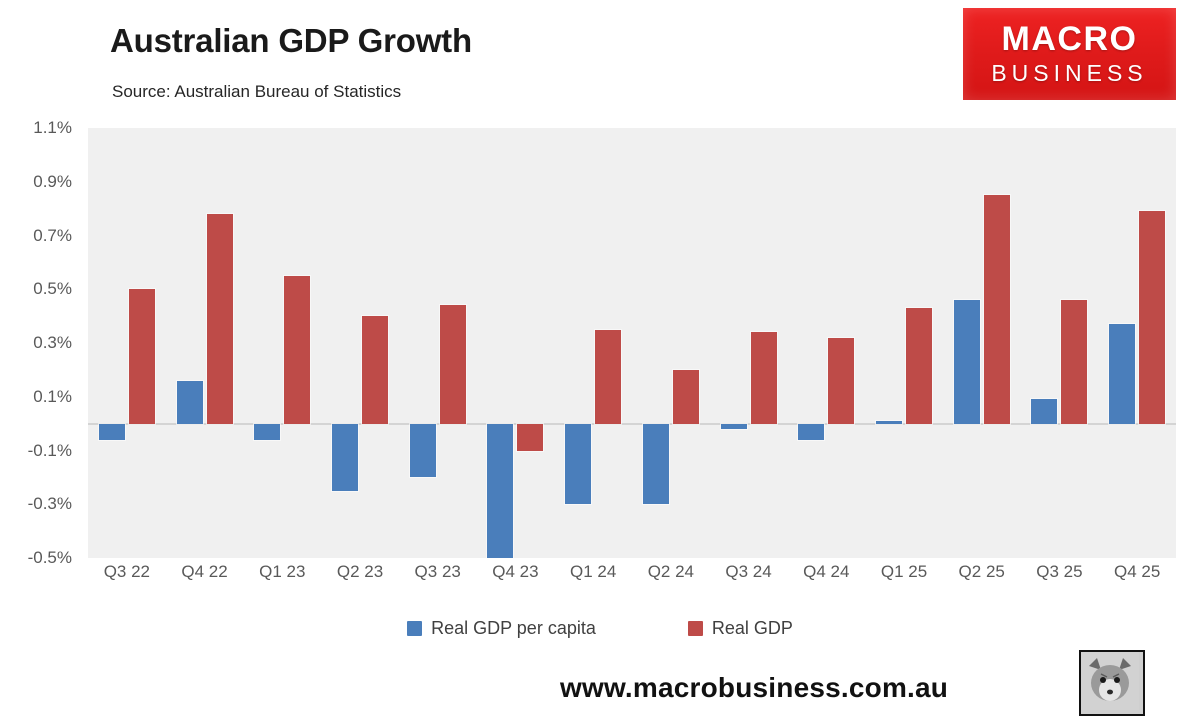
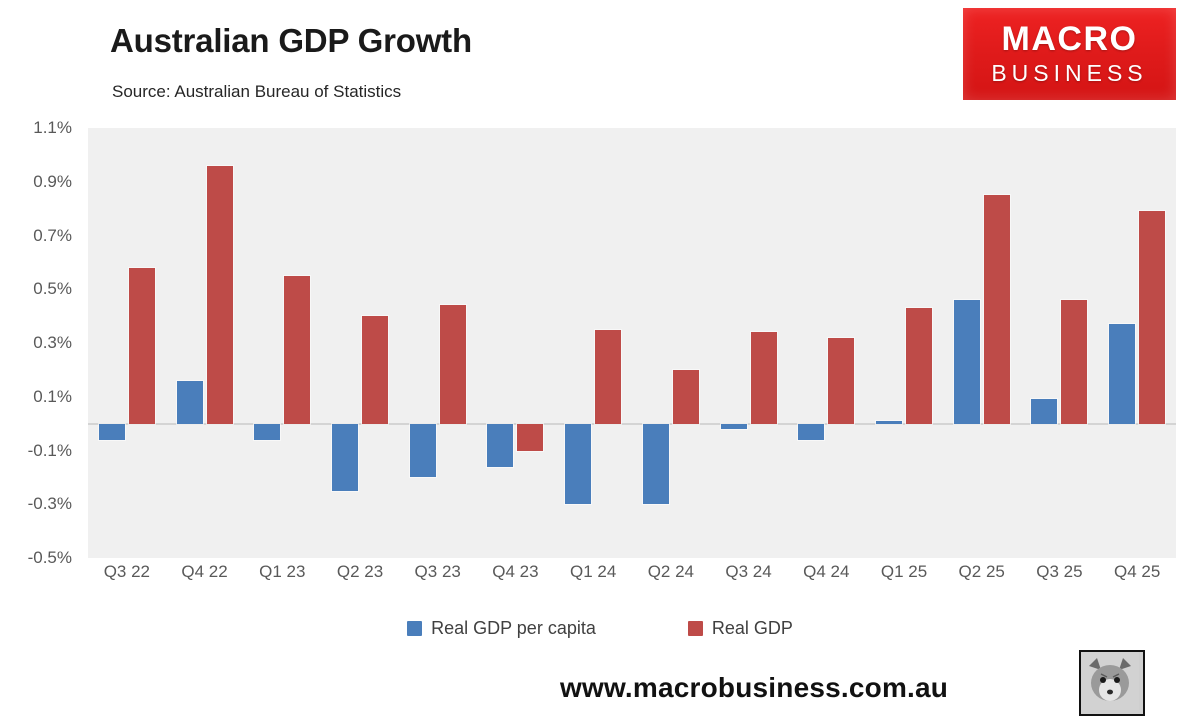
Real GDP/Q3 22: 0.50% -> 0.58%
Real GDP/Q4 22: 0.78% -> 0.96%
Real GDP per capita/Q4 23: -0.50% -> -0.16%
